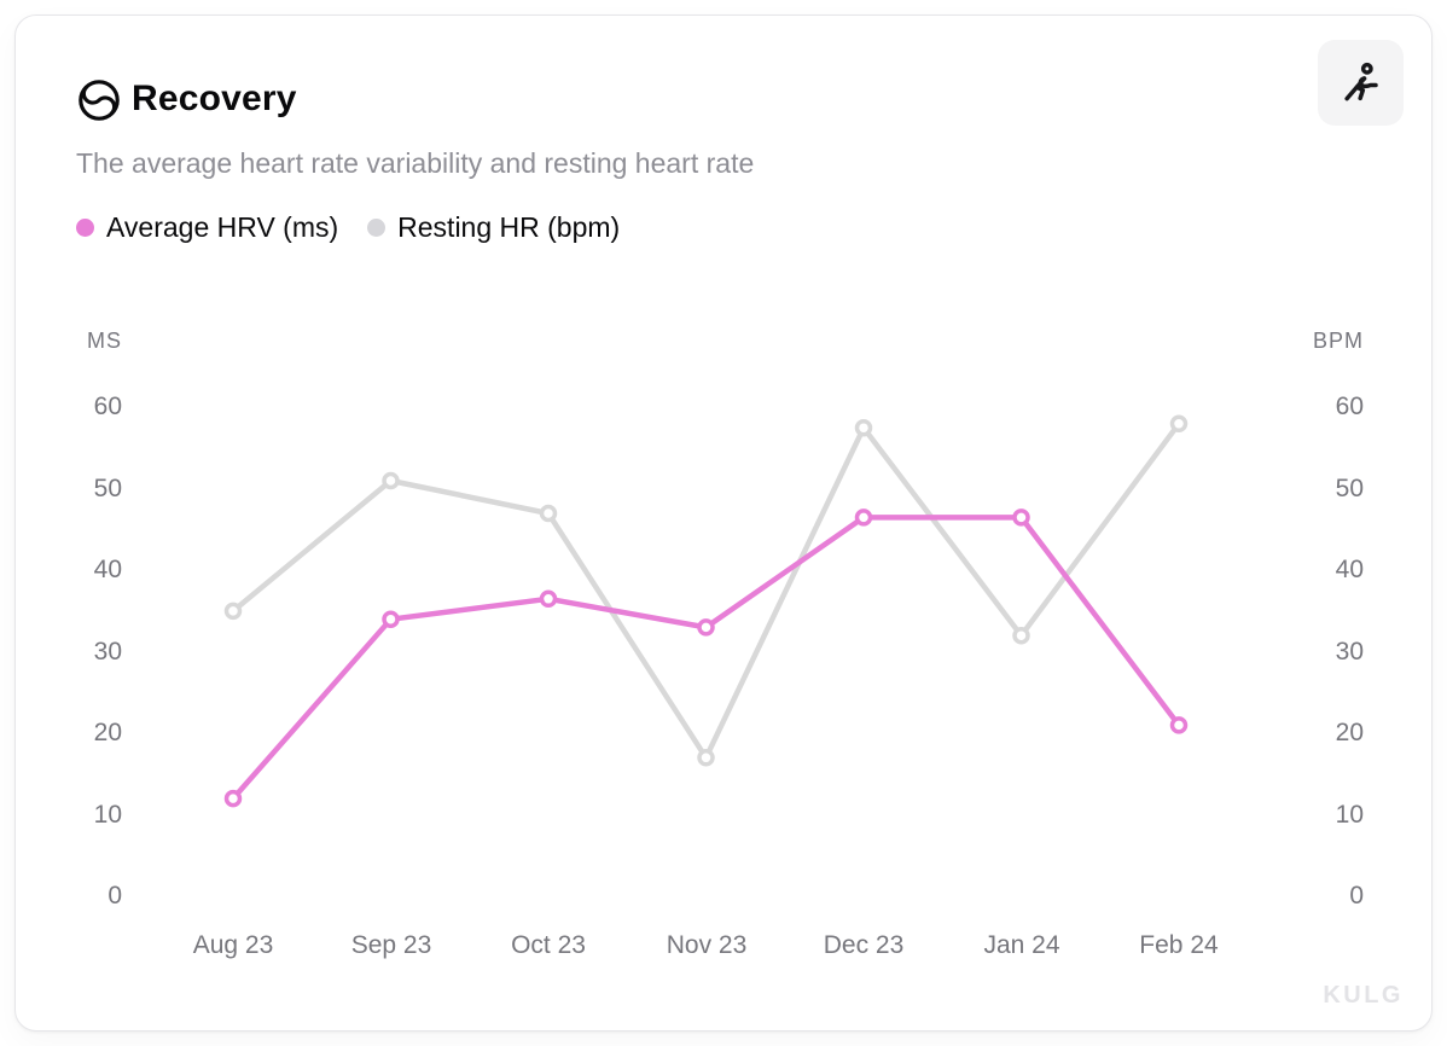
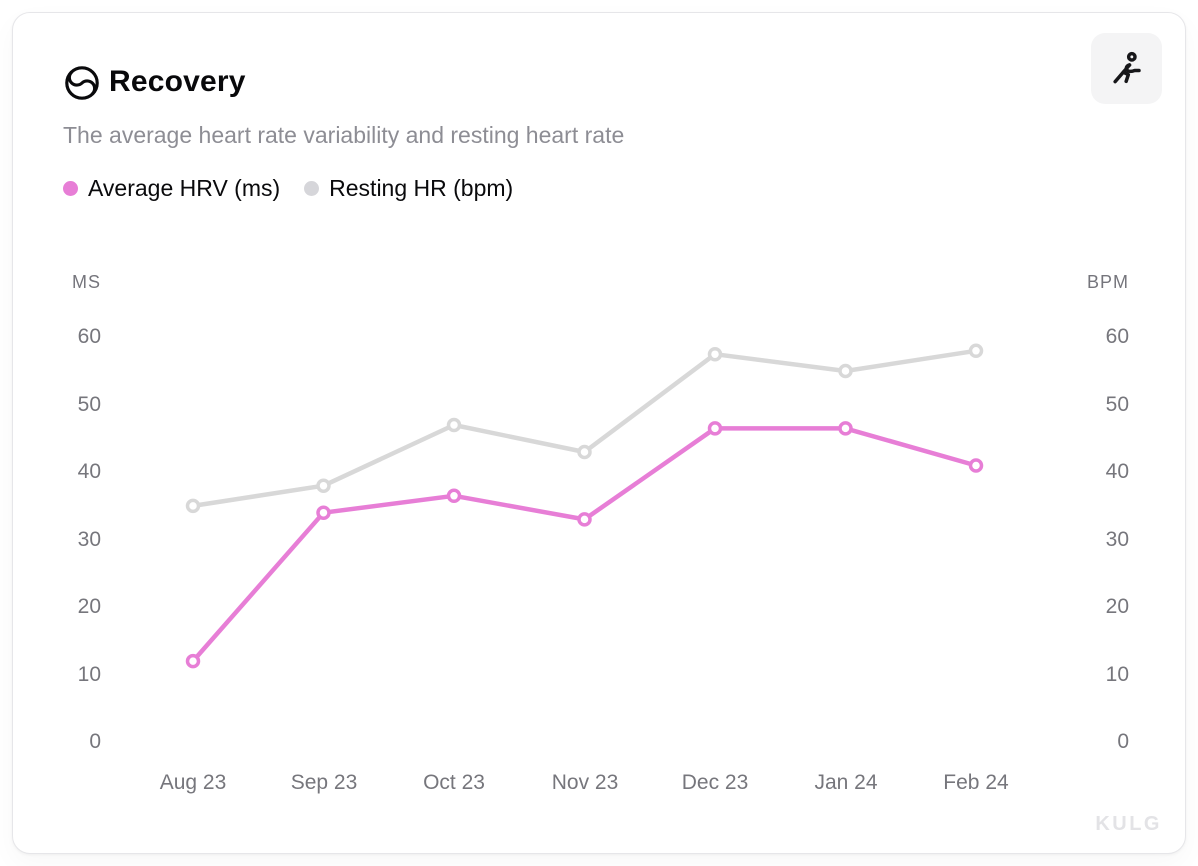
Resting HR (bpm)/Sep 23: 51 -> 38
Resting HR (bpm)/Nov 23: 17 -> 43
Resting HR (bpm)/Jan 24: 32 -> 55
Average HRV (ms)/Feb 24: 21 -> 41
